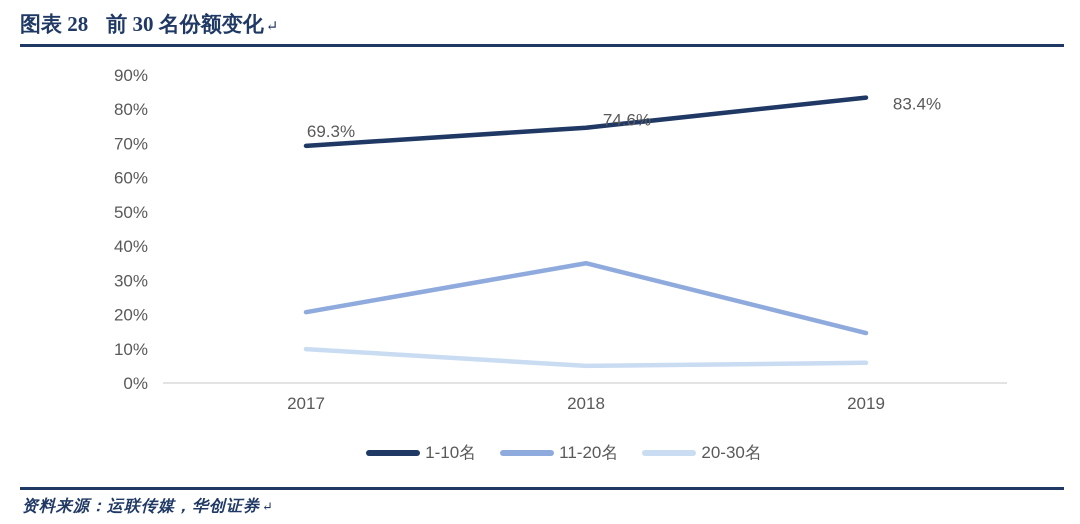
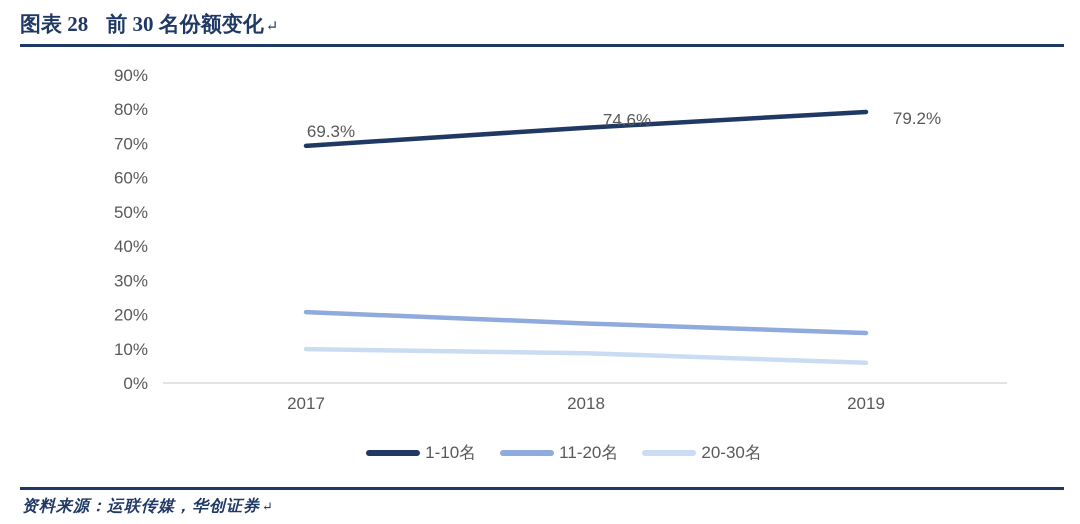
11-20名/2018: 35% -> 17%
20-30名/2018: 5% -> 9%
1-10名/2019: 83.4% -> 79.2%
